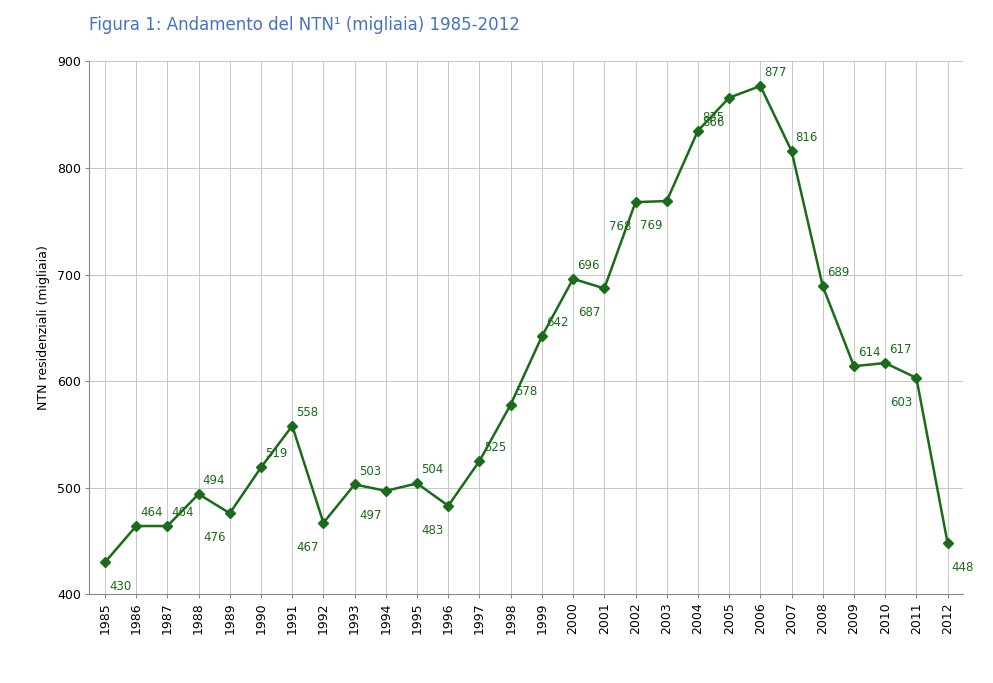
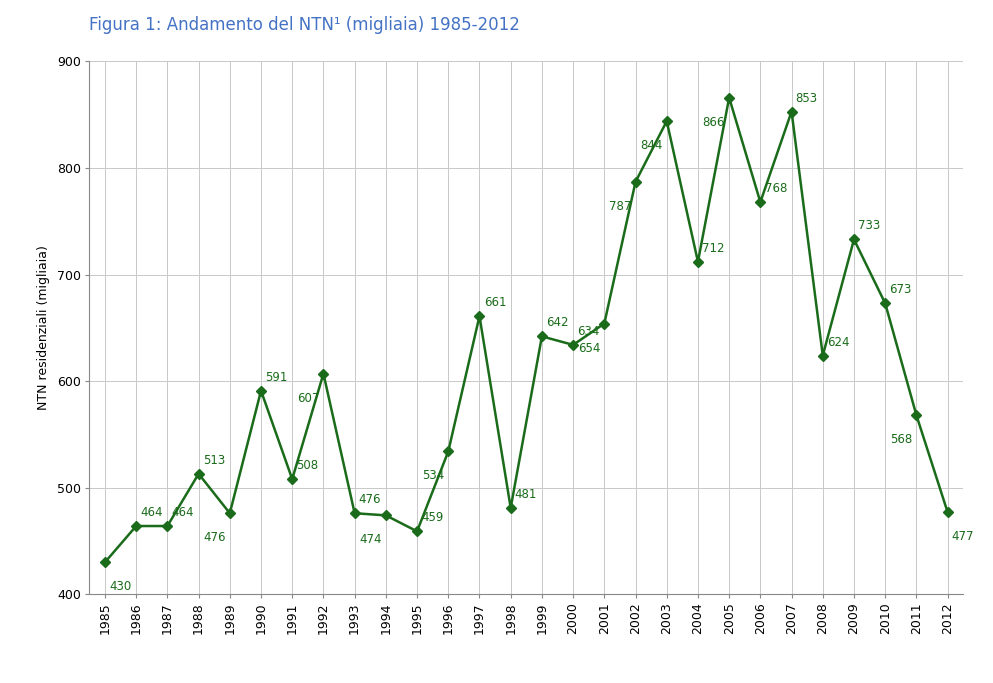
1988: 494 -> 513
1990: 519 -> 591
1991: 558 -> 508
1992: 467 -> 607
1993: 503 -> 476
1994: 497 -> 474
1995: 504 -> 459
1996: 483 -> 534
1997: 525 -> 661
1998: 578 -> 481
2000: 696 -> 634
2001: 687 -> 654
2002: 768 -> 787
2003: 769 -> 844
2004: 835 -> 712
2006: 877 -> 768
2007: 816 -> 853
2008: 689 -> 624
2009: 614 -> 733
2010: 617 -> 673
2011: 603 -> 568
2012: 448 -> 477
